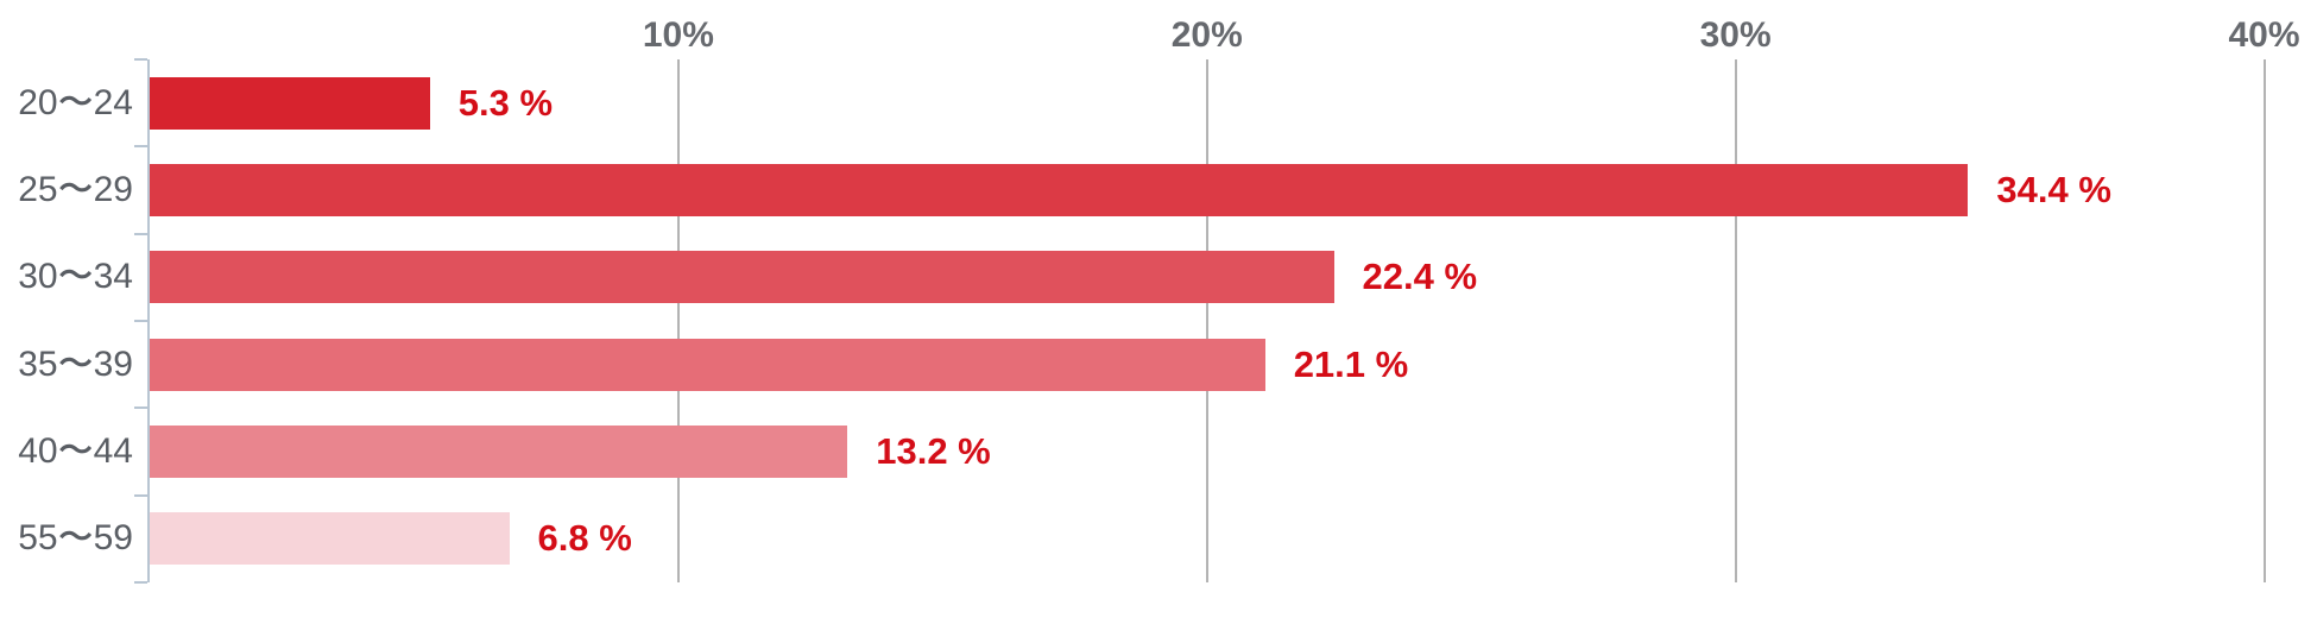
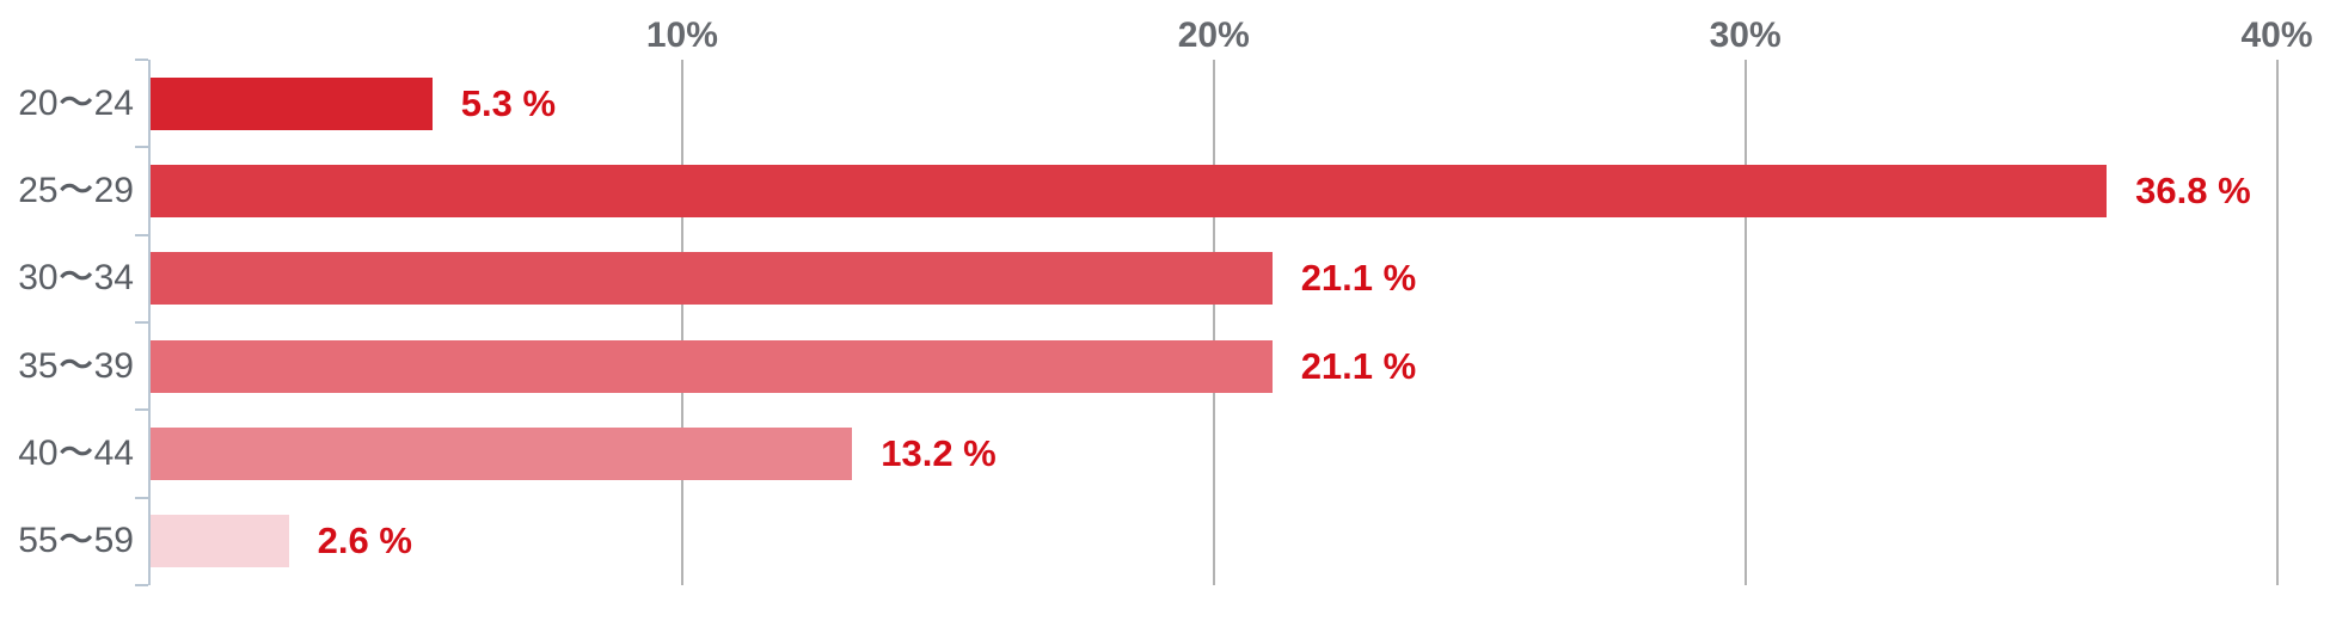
25〜29: 34.4 -> 36.8
30〜34: 22.4 -> 21.1
55〜59: 6.8 -> 2.6
